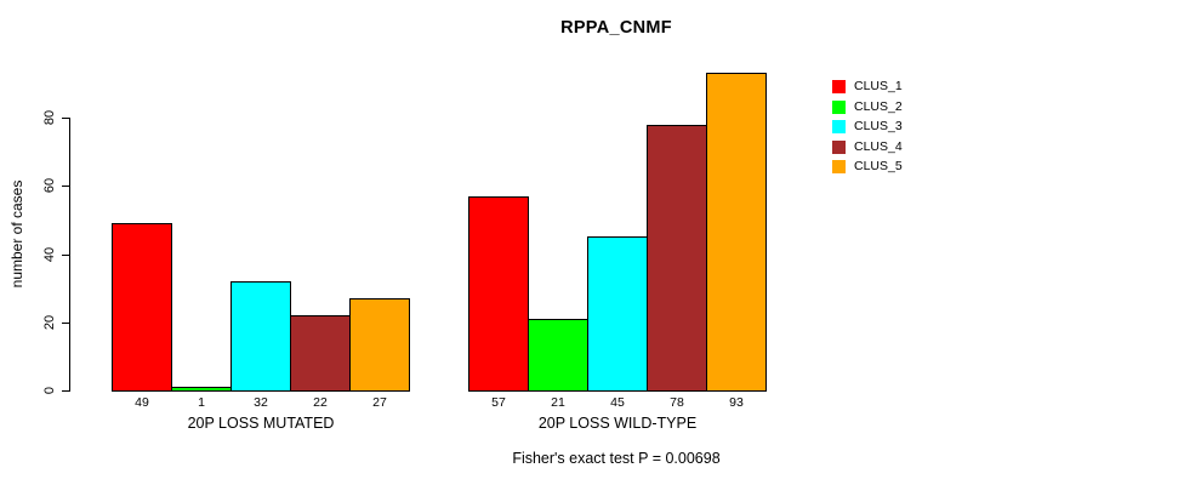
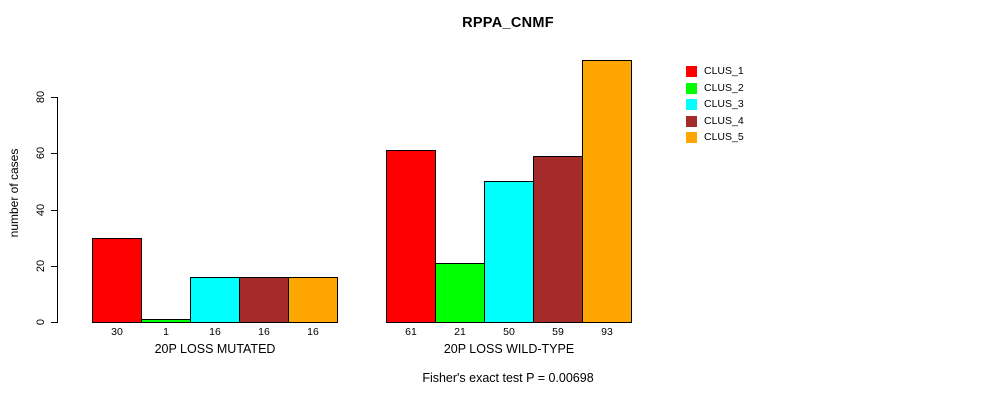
CLUS_1/20P LOSS MUTATED: 49 -> 30
CLUS_3/20P LOSS MUTATED: 32 -> 16
CLUS_4/20P LOSS MUTATED: 22 -> 16
CLUS_5/20P LOSS MUTATED: 27 -> 16
CLUS_1/20P LOSS WILD-TYPE: 57 -> 61
CLUS_3/20P LOSS WILD-TYPE: 45 -> 50
CLUS_4/20P LOSS WILD-TYPE: 78 -> 59
